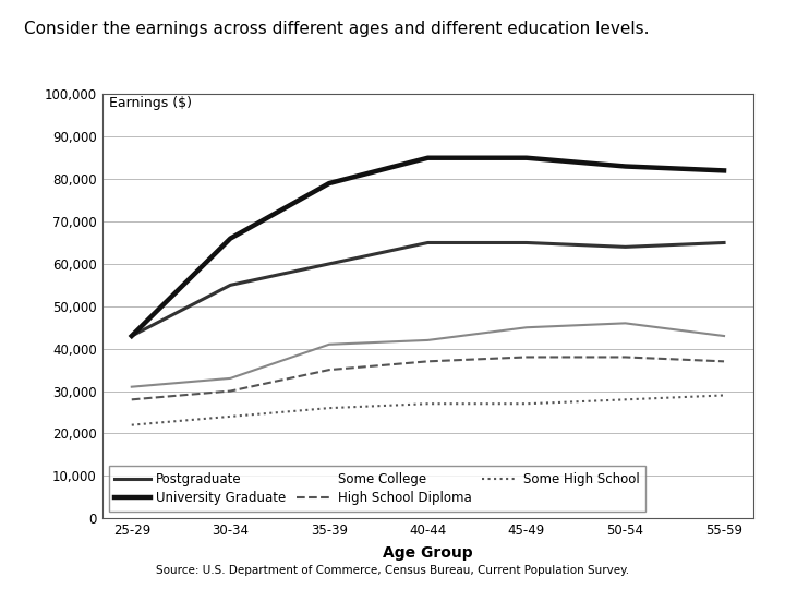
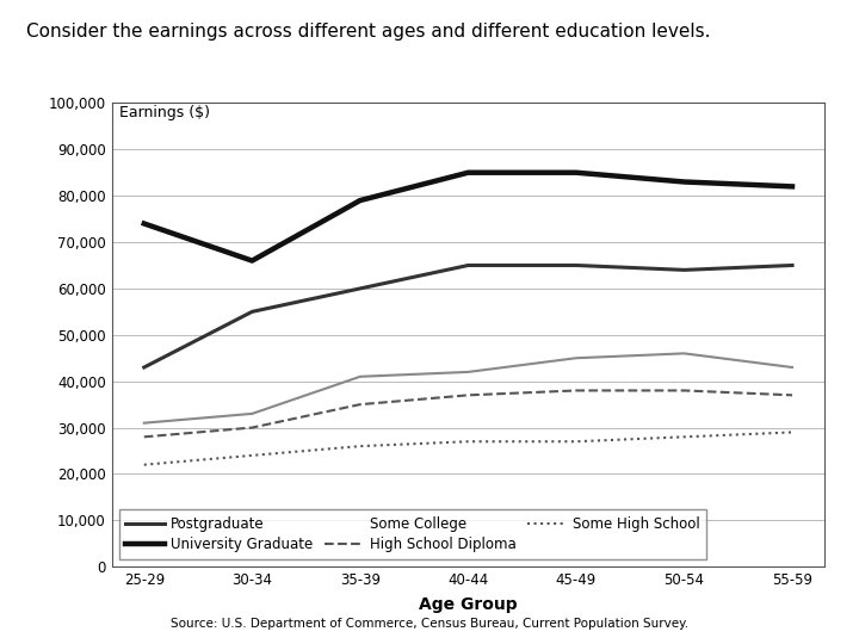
University Graduate/25-29: 43,000 -> 74,000
